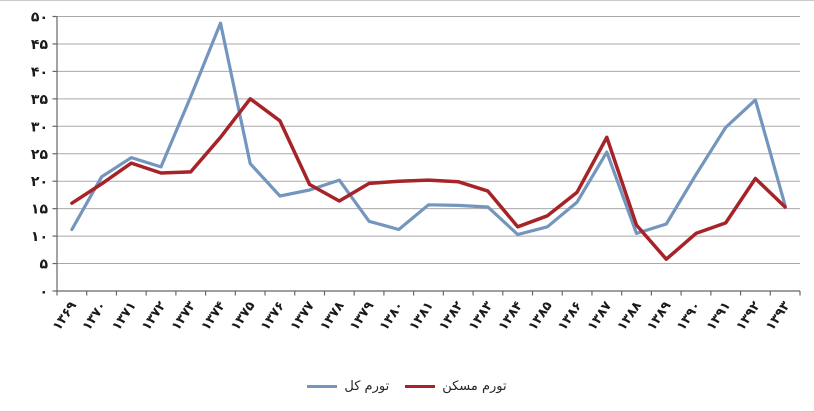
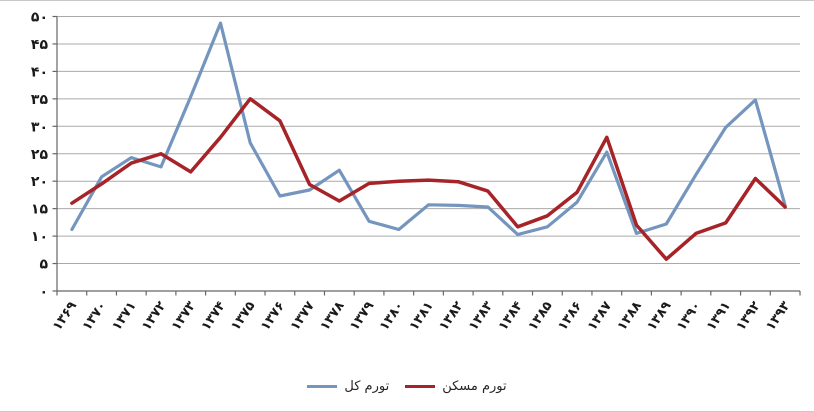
تورم مسکن/۱۳۷۲: 22 -> 25
تورم کل/۱۳۷۵: 23 -> 27
تورم کل/۱۳۷۸: 20 -> 22
